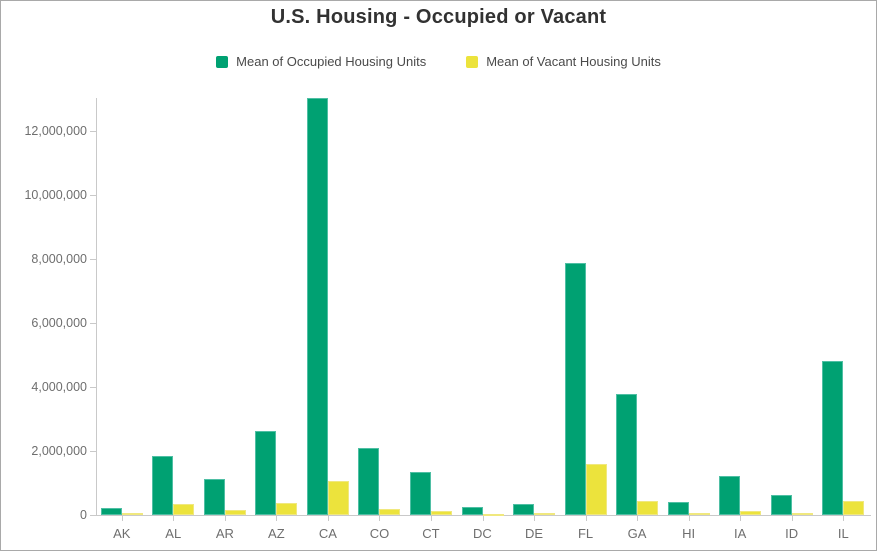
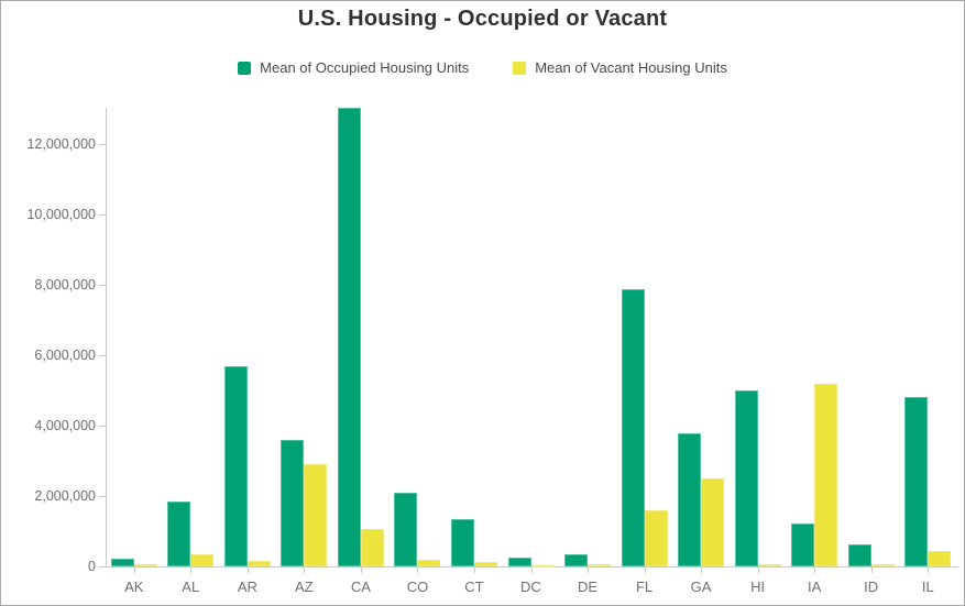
Mean of Occupied Housing Units/AR: 1100000 -> 5700000
Mean of Occupied Housing Units/AZ: 2600000 -> 3600000
Mean of Vacant Housing Units/AZ: 400000 -> 2900000
Mean of Vacant Housing Units/GA: 400000 -> 2500000
Mean of Occupied Housing Units/HI: 400000 -> 5000000
Mean of Vacant Housing Units/IA: 100000 -> 5200000
